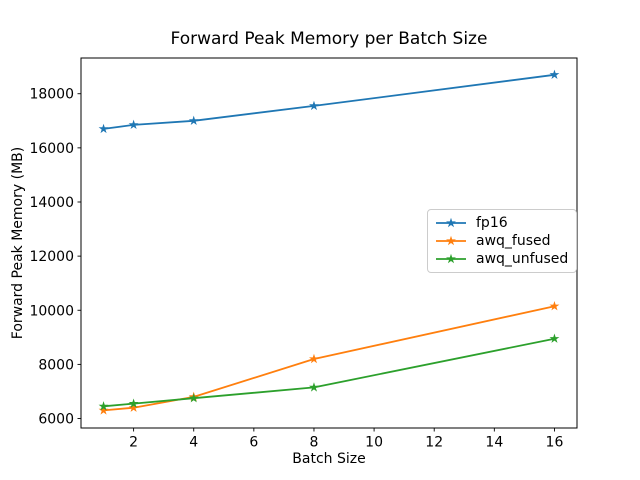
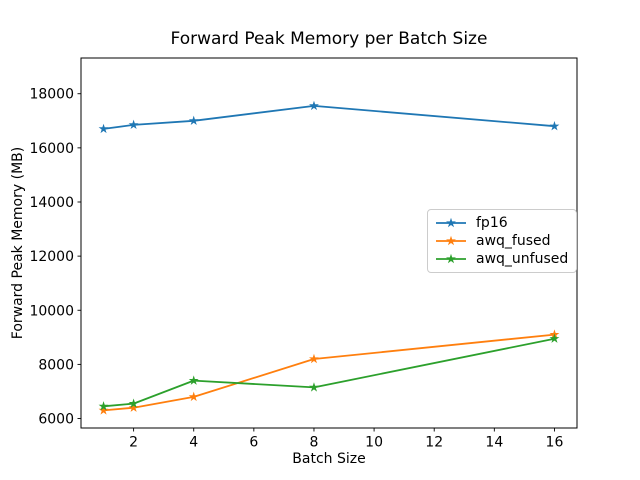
awq_unfused/4: 6800 -> 7400
fp16/16: 18700 -> 16800
awq_fused/16: 10200 -> 9100
